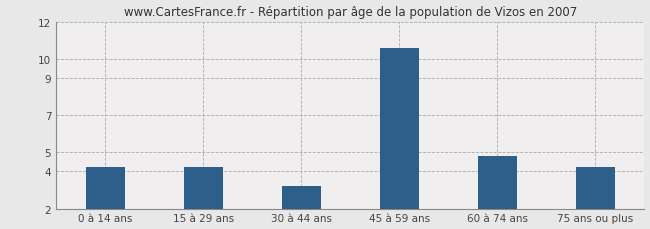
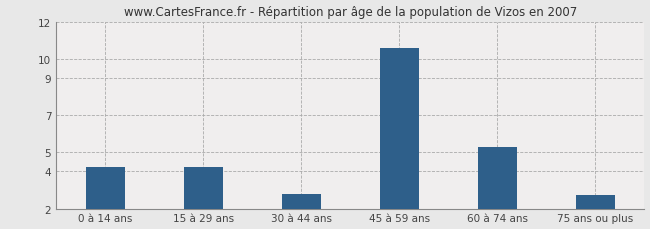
30 à 44 ans: 3.2 -> 2.8
60 à 74 ans: 4.8 -> 5.3
75 ans ou plus: 4.2 -> 2.7
